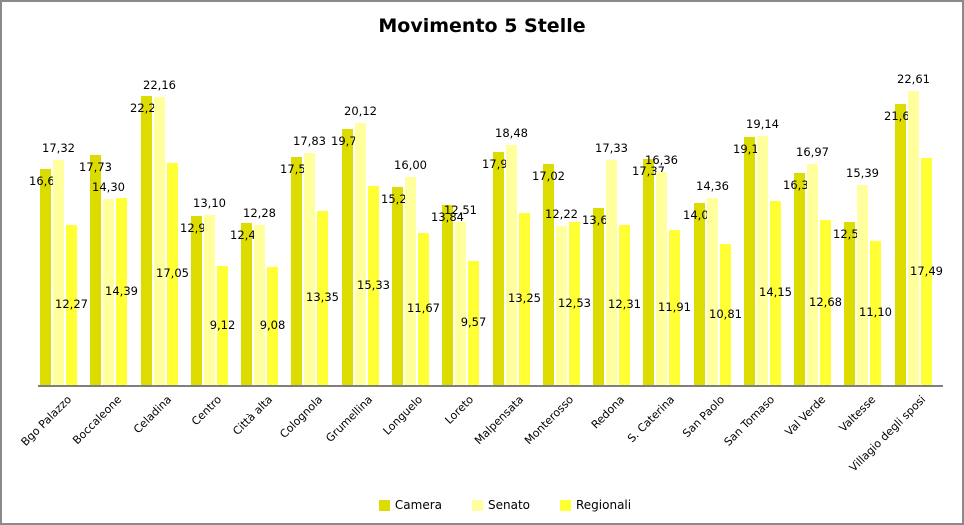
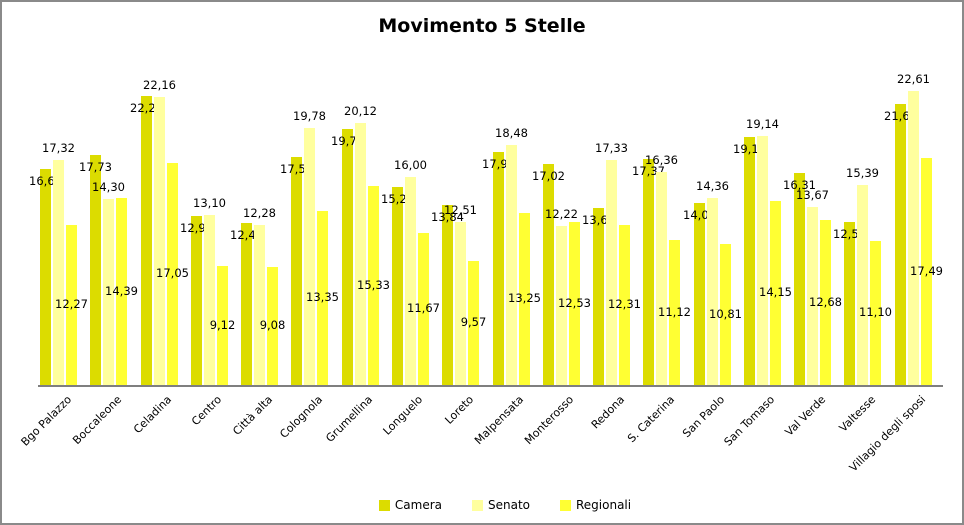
Senato/Colognola: 17,83 -> 19,78
Regionali/S. Caterina: 11,91 -> 11,12
Senato/Val Verde: 16,97 -> 13,67
